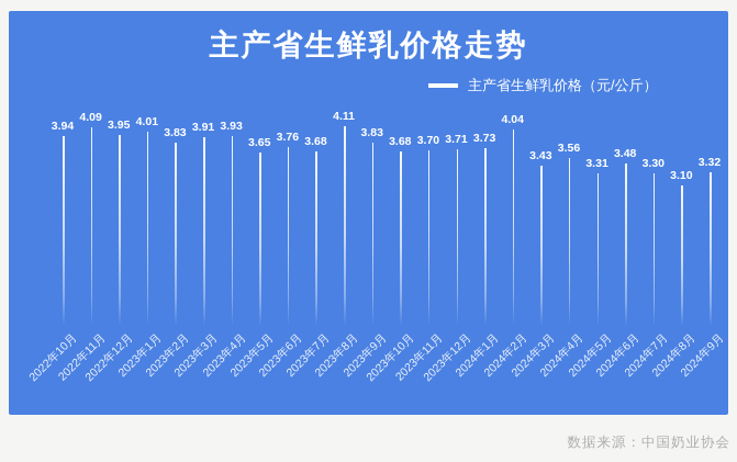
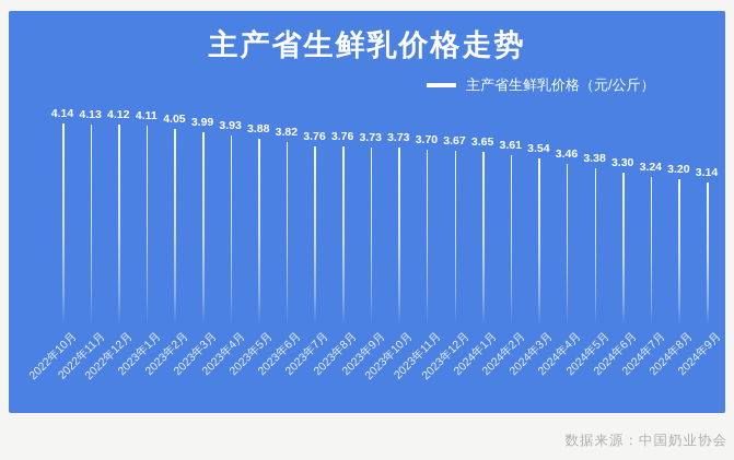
2022年10月: 3.94 -> 4.14
2022年11月: 4.09 -> 4.13
2022年12月: 3.95 -> 4.12
2023年1月: 4.01 -> 4.11
2023年2月: 3.83 -> 4.05
2023年3月: 3.91 -> 3.99
2023年5月: 3.65 -> 3.88
2023年6月: 3.76 -> 3.82
2023年7月: 3.68 -> 3.76
2023年8月: 4.11 -> 3.76
2023年9月: 3.83 -> 3.73
2023年10月: 3.68 -> 3.73
2023年12月: 3.71 -> 3.67
2024年1月: 3.73 -> 3.65
2024年2月: 4.04 -> 3.61
2024年3月: 3.43 -> 3.54
2024年4月: 3.56 -> 3.46
2024年5月: 3.31 -> 3.38
2024年6月: 3.48 -> 3.30
2024年7月: 3.30 -> 3.24
2024年8月: 3.10 -> 3.20
2024年9月: 3.32 -> 3.14
